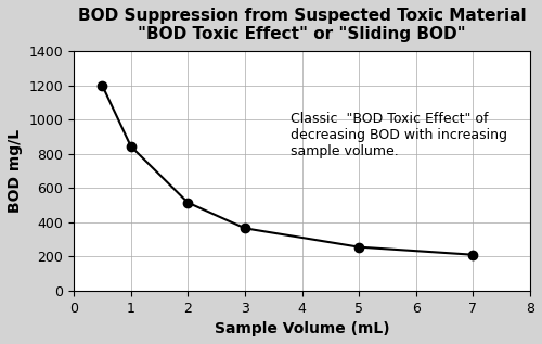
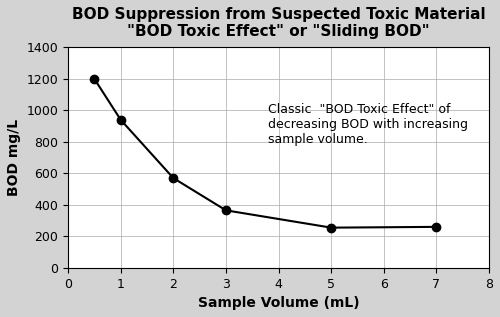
1: 840 -> 940
2: 520 -> 570
7: 210 -> 260
